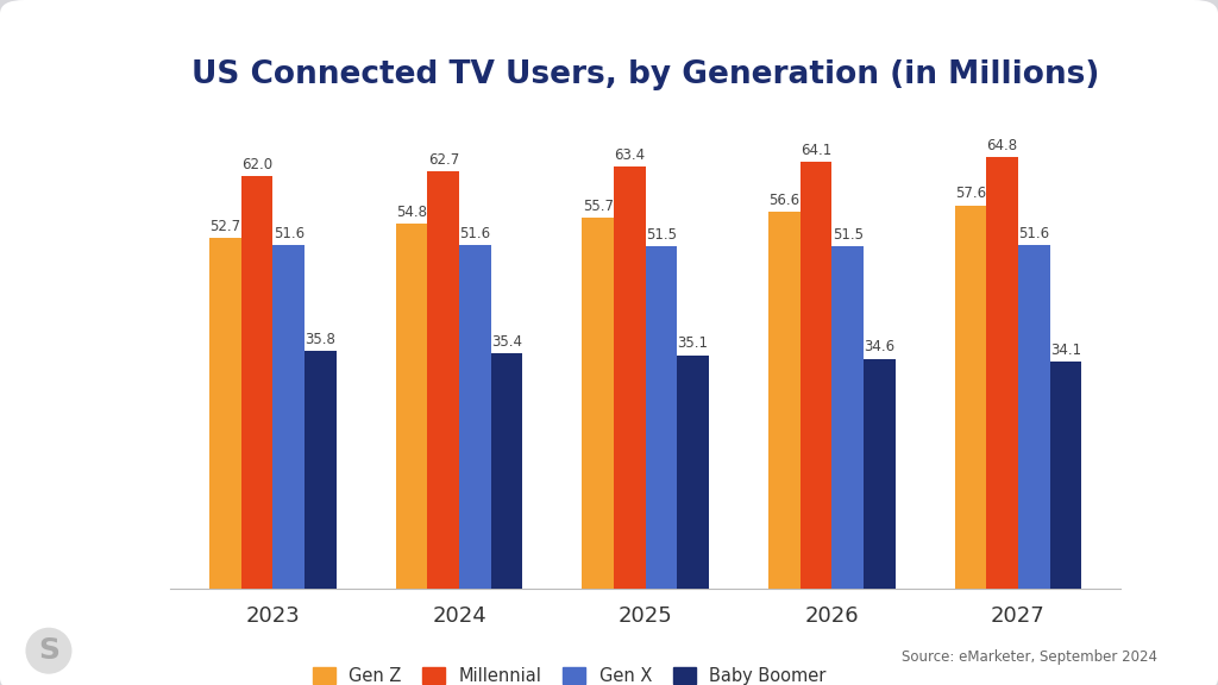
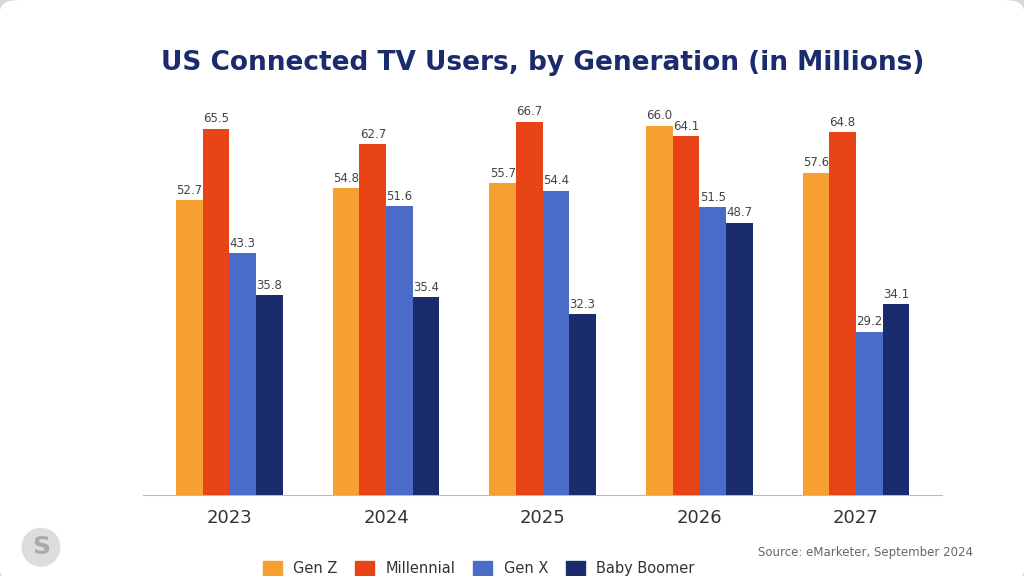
Millennial/2023: 62.0 -> 65.5
Gen X/2023: 51.6 -> 43.3
Millennial/2025: 63.4 -> 66.7
Gen X/2025: 51.5 -> 54.4
Baby Boomer/2025: 35.1 -> 32.3
Gen Z/2026: 56.6 -> 66.0
Baby Boomer/2026: 34.6 -> 48.7
Gen X/2027: 51.6 -> 29.2
